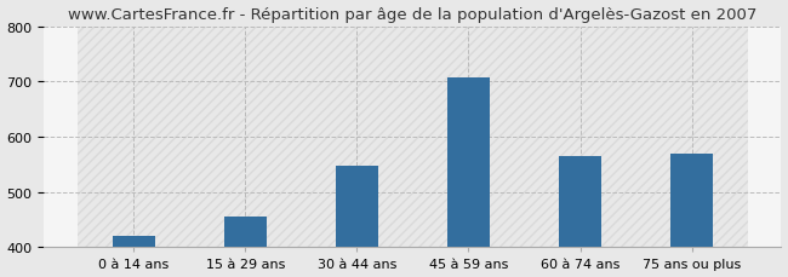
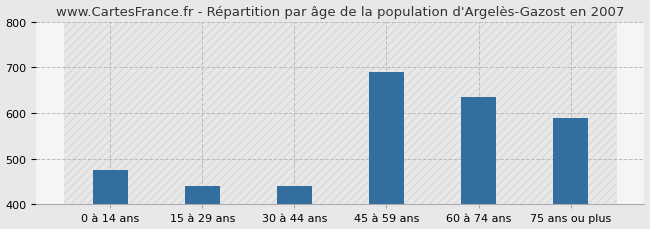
0 à 14 ans: 420 -> 475
15 à 29 ans: 455 -> 440
30 à 44 ans: 548 -> 440
45 à 59 ans: 708 -> 690
60 à 74 ans: 565 -> 635
75 ans ou plus: 570 -> 590
